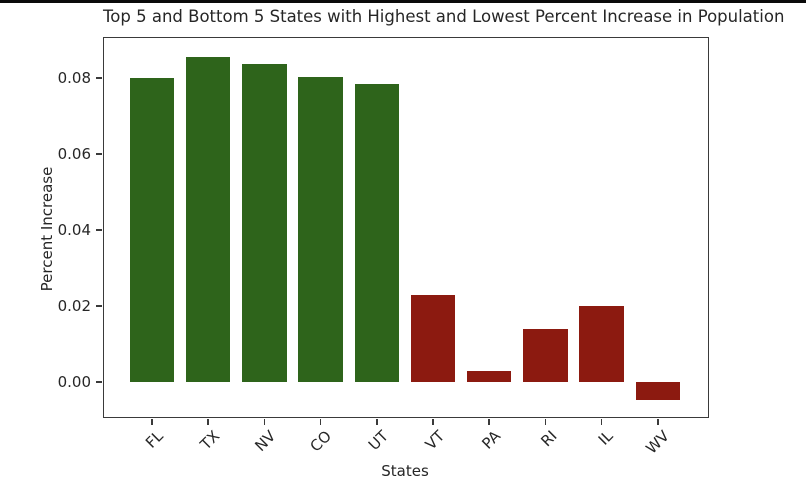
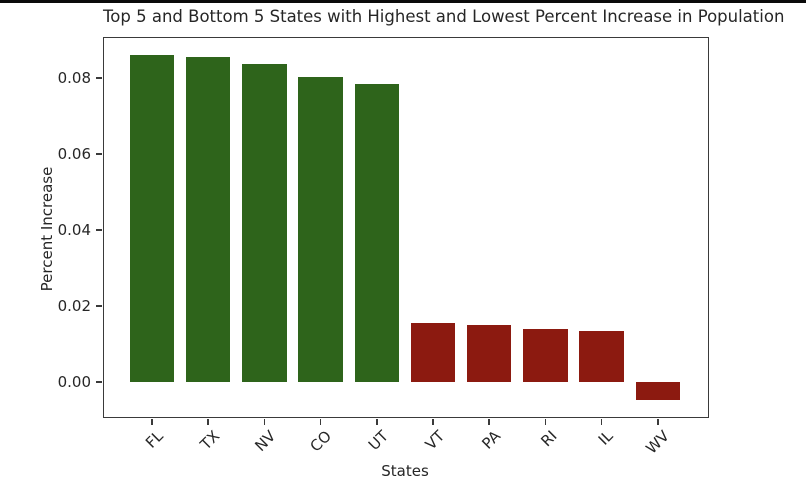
FL: 0.080 -> 0.086
VT: 0.023 -> 0.015
PA: 0.003 -> 0.015
IL: 0.020 -> 0.013
